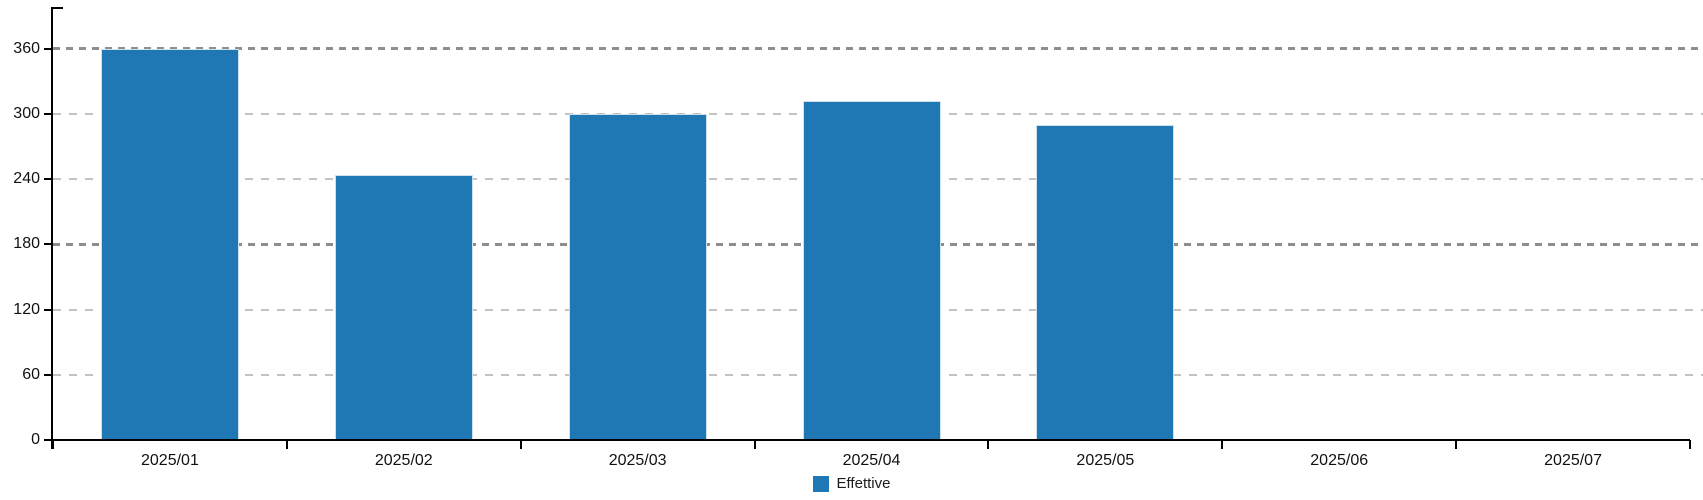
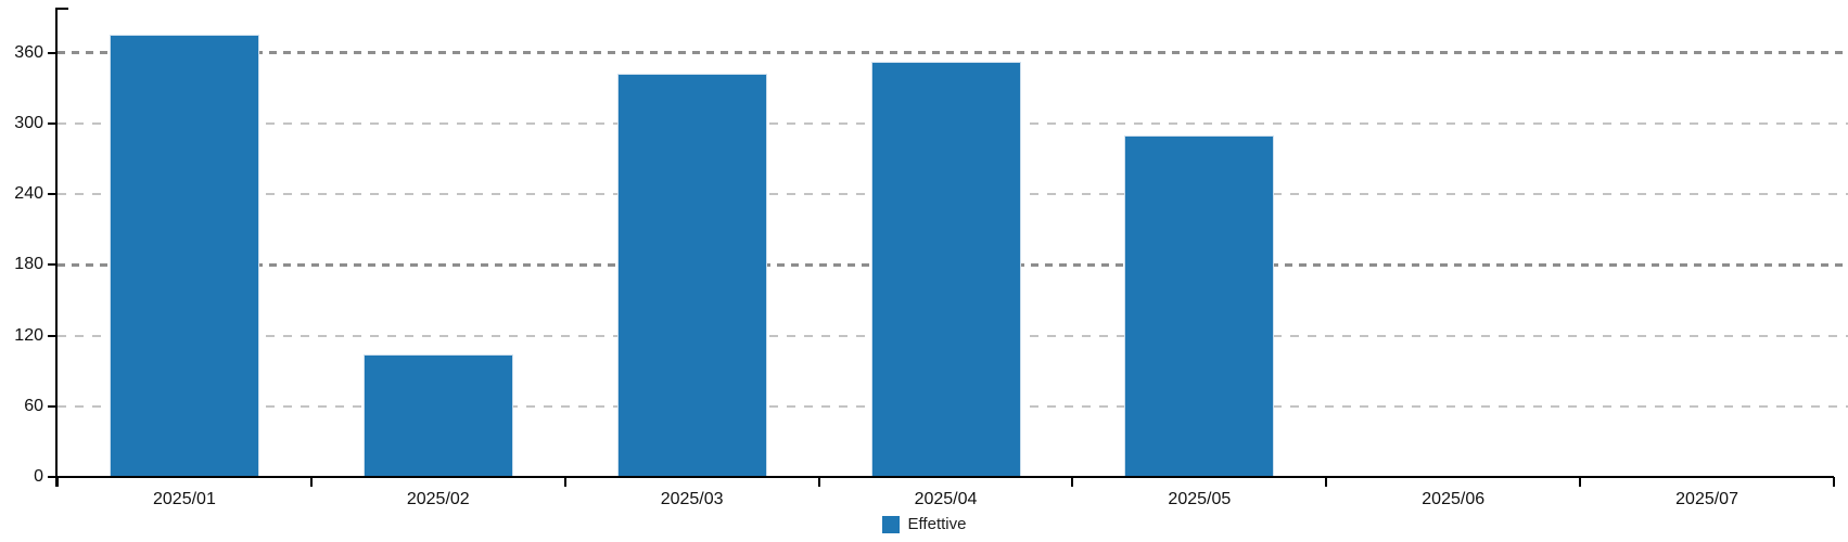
2025/01: 360 -> 375
2025/02: 244 -> 104
2025/03: 300 -> 342
2025/04: 312 -> 352
